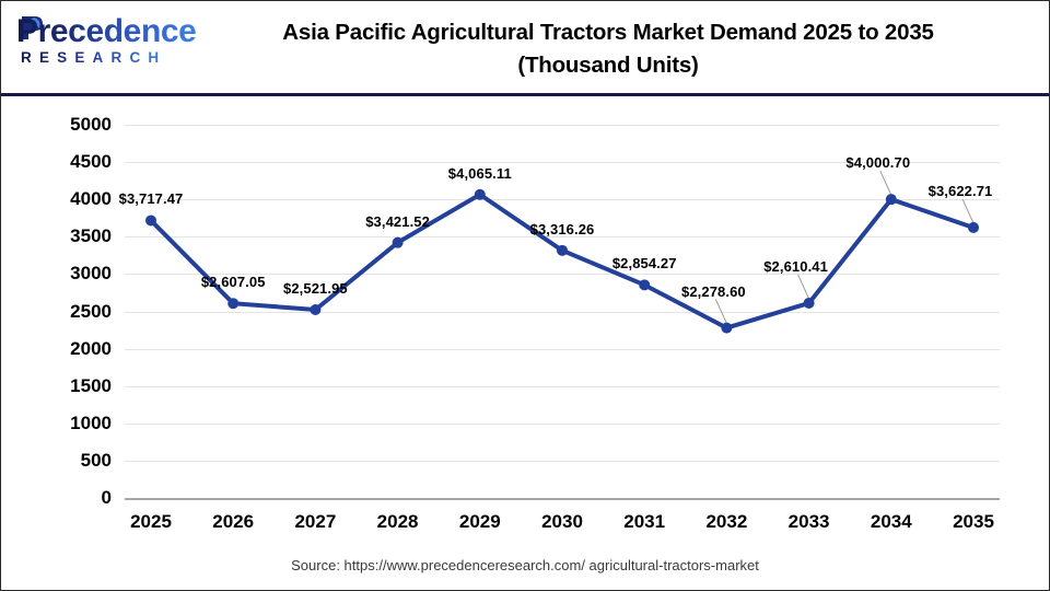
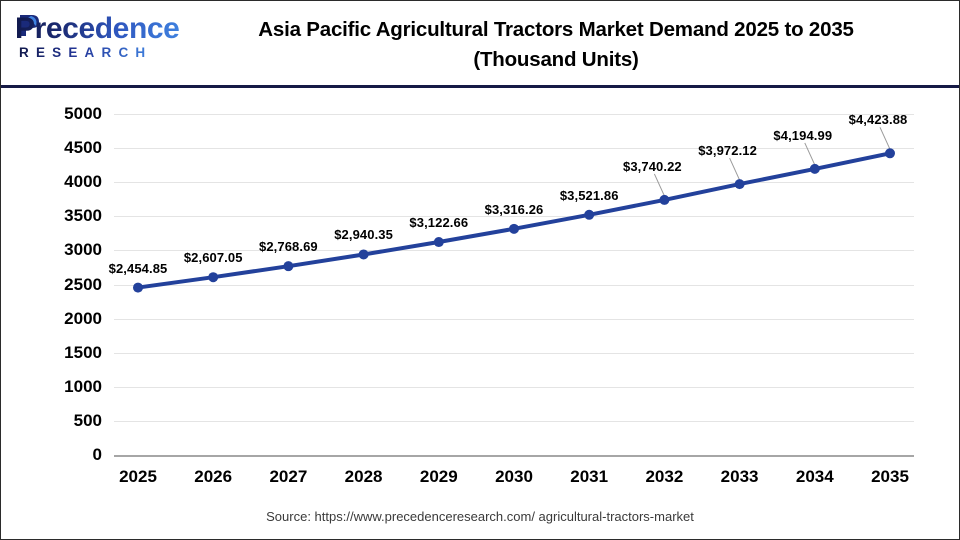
2025: $3,717.47 -> $2,454.85
2027: $2,521.95 -> $2,768.69
2028: $3,421.52 -> $2,940.35
2029: $4,065.11 -> $3,122.66
2031: $2,854.27 -> $3,521.86
2032: $2,278.60 -> $3,740.22
2033: $2,610.41 -> $3,972.12
2034: $4,000.70 -> $4,194.99
2035: $3,622.71 -> $4,423.88
